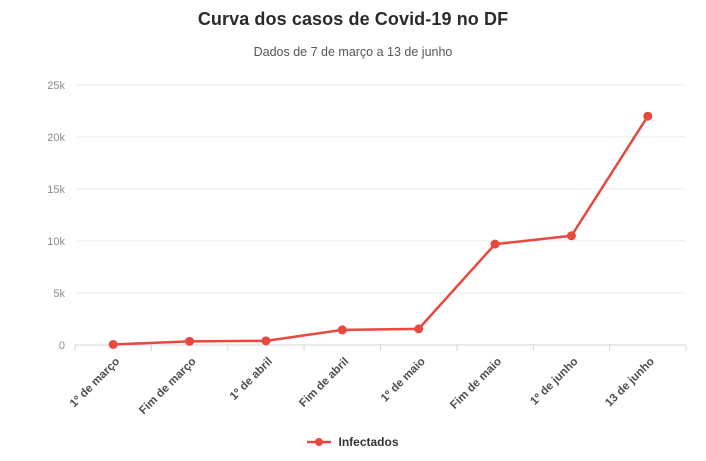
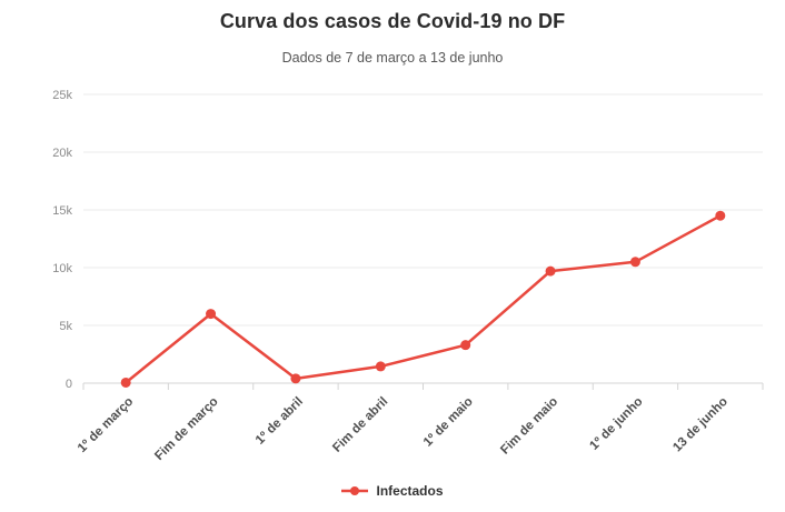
Fim de março: 0.4k -> 6.0k
1º de maio: 1.6k -> 3.3k
13 de junho: 22.0k -> 14.5k
